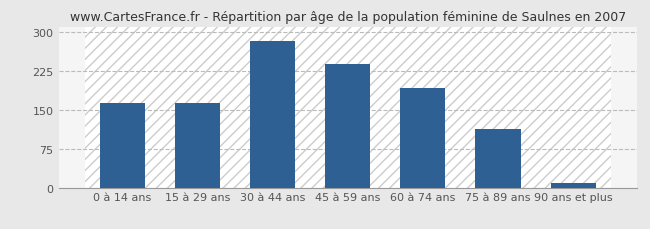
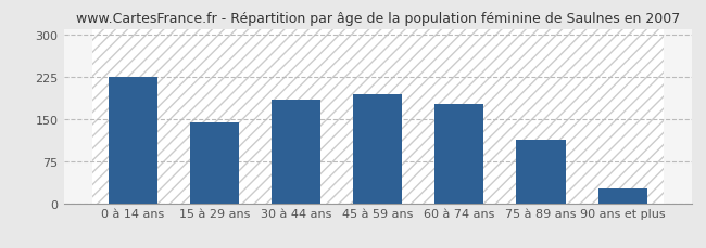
0 à 14 ans: 162 -> 224
15 à 29 ans: 163 -> 144
30 à 44 ans: 283 -> 184
45 à 59 ans: 238 -> 194
60 à 74 ans: 192 -> 176
90 ans et plus: 8 -> 26
